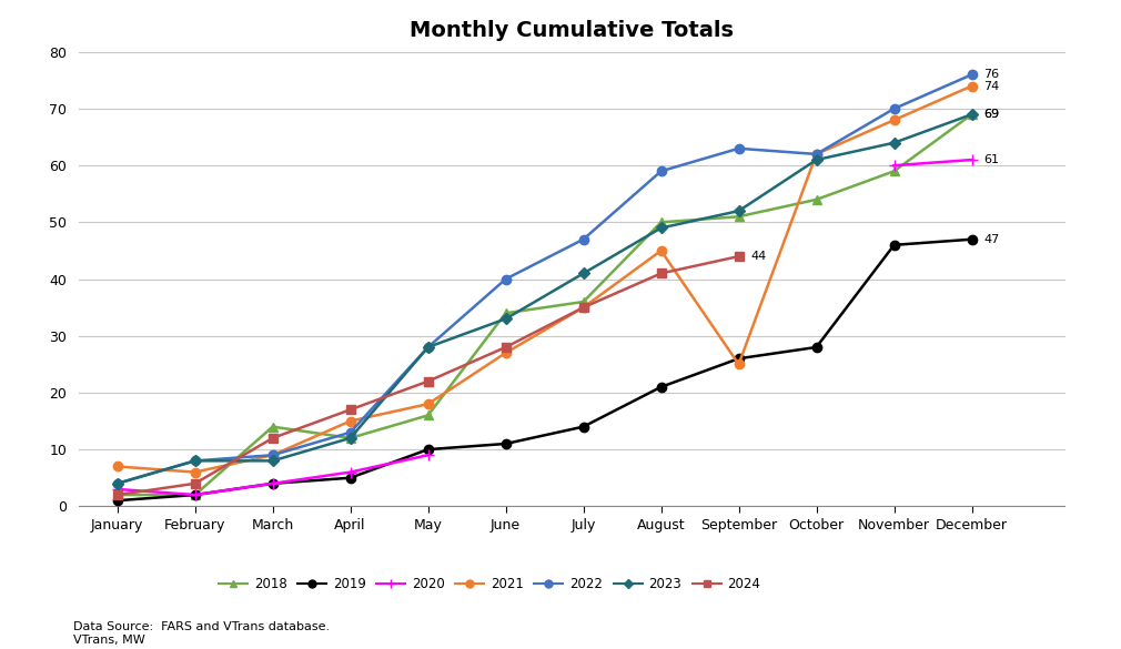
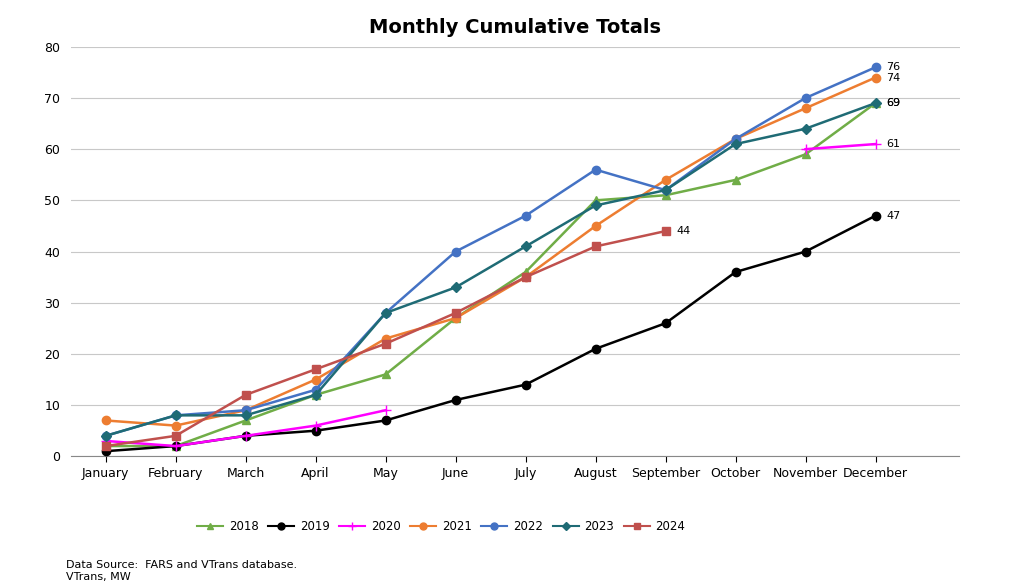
2018/March: 14 -> 7
2019/May: 10 -> 7
2021/May: 18 -> 23
2018/June: 34 -> 27
2022/August: 59 -> 56
2021/September: 25 -> 54
2022/September: 63 -> 52
2019/October: 28 -> 36
2019/November: 46 -> 40
